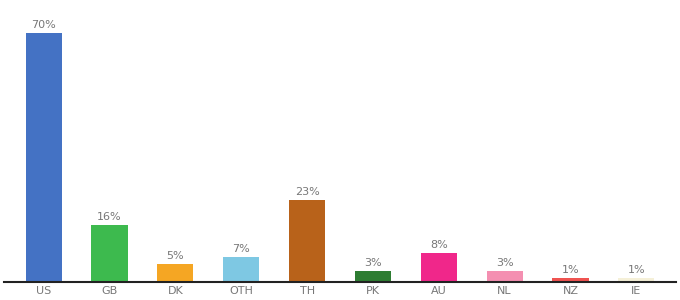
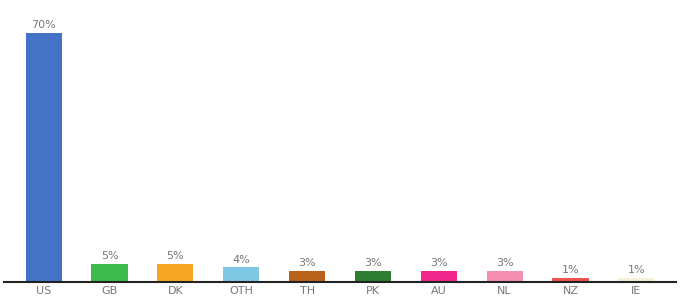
GB: 16% -> 5%
OTH: 7% -> 4%
TH: 23% -> 3%
AU: 8% -> 3%
